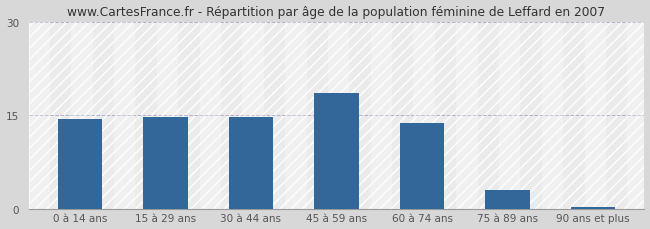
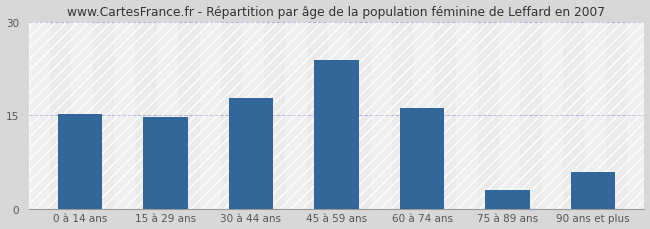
0 à 14 ans: 14.3 -> 15.2
30 à 44 ans: 14.7 -> 17.8
45 à 59 ans: 18.5 -> 23.8
60 à 74 ans: 13.8 -> 16.2
90 ans et plus: 0.3 -> 5.8
